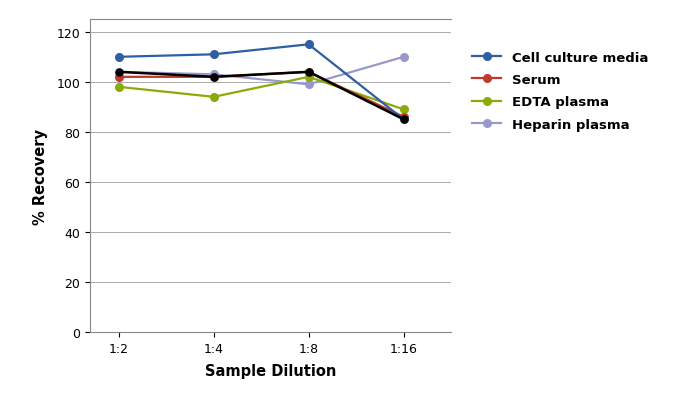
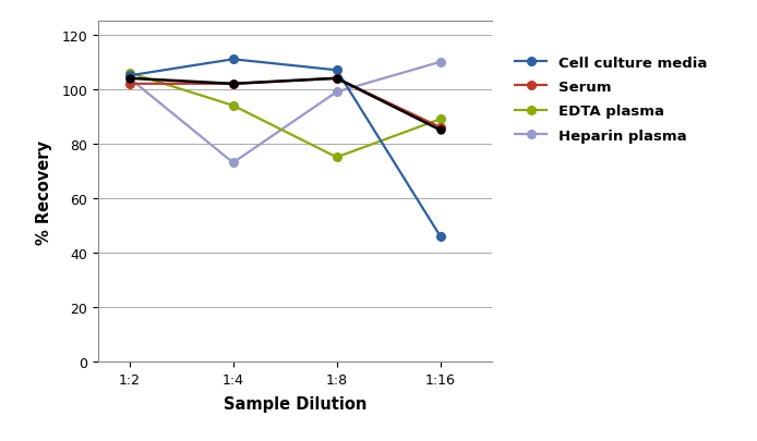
Cell culture media/1:2: 110 -> 105
EDTA plasma/1:2: 98 -> 106
Heparin plasma/1:4: 103 -> 73
Cell culture media/1:8: 115 -> 107
EDTA plasma/1:8: 102 -> 75
Cell culture media/1:16: 85 -> 46
